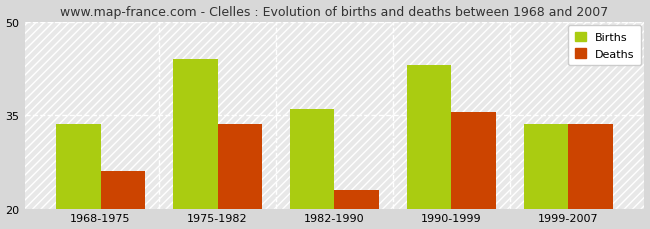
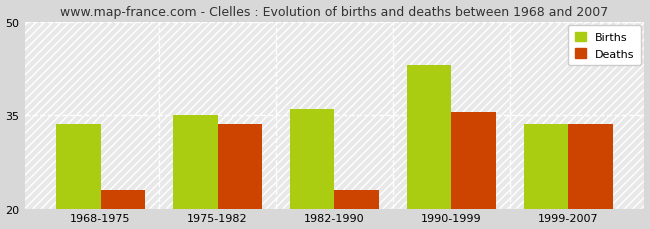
Deaths/1968-1975: 26.0 -> 23.0
Births/1975-1982: 44.0 -> 35.0
